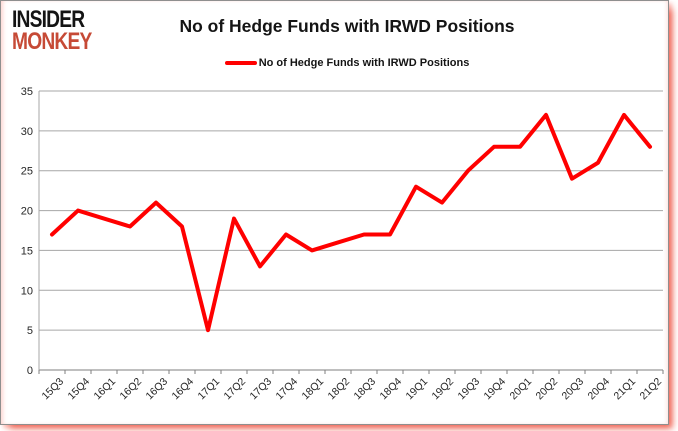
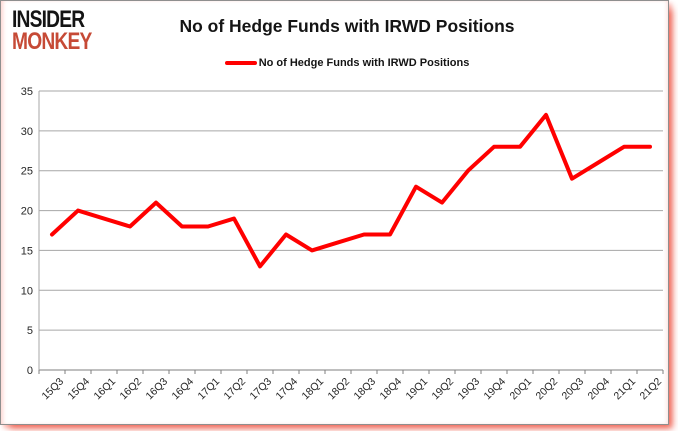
17Q1: 5 -> 18
21Q1: 32 -> 28
